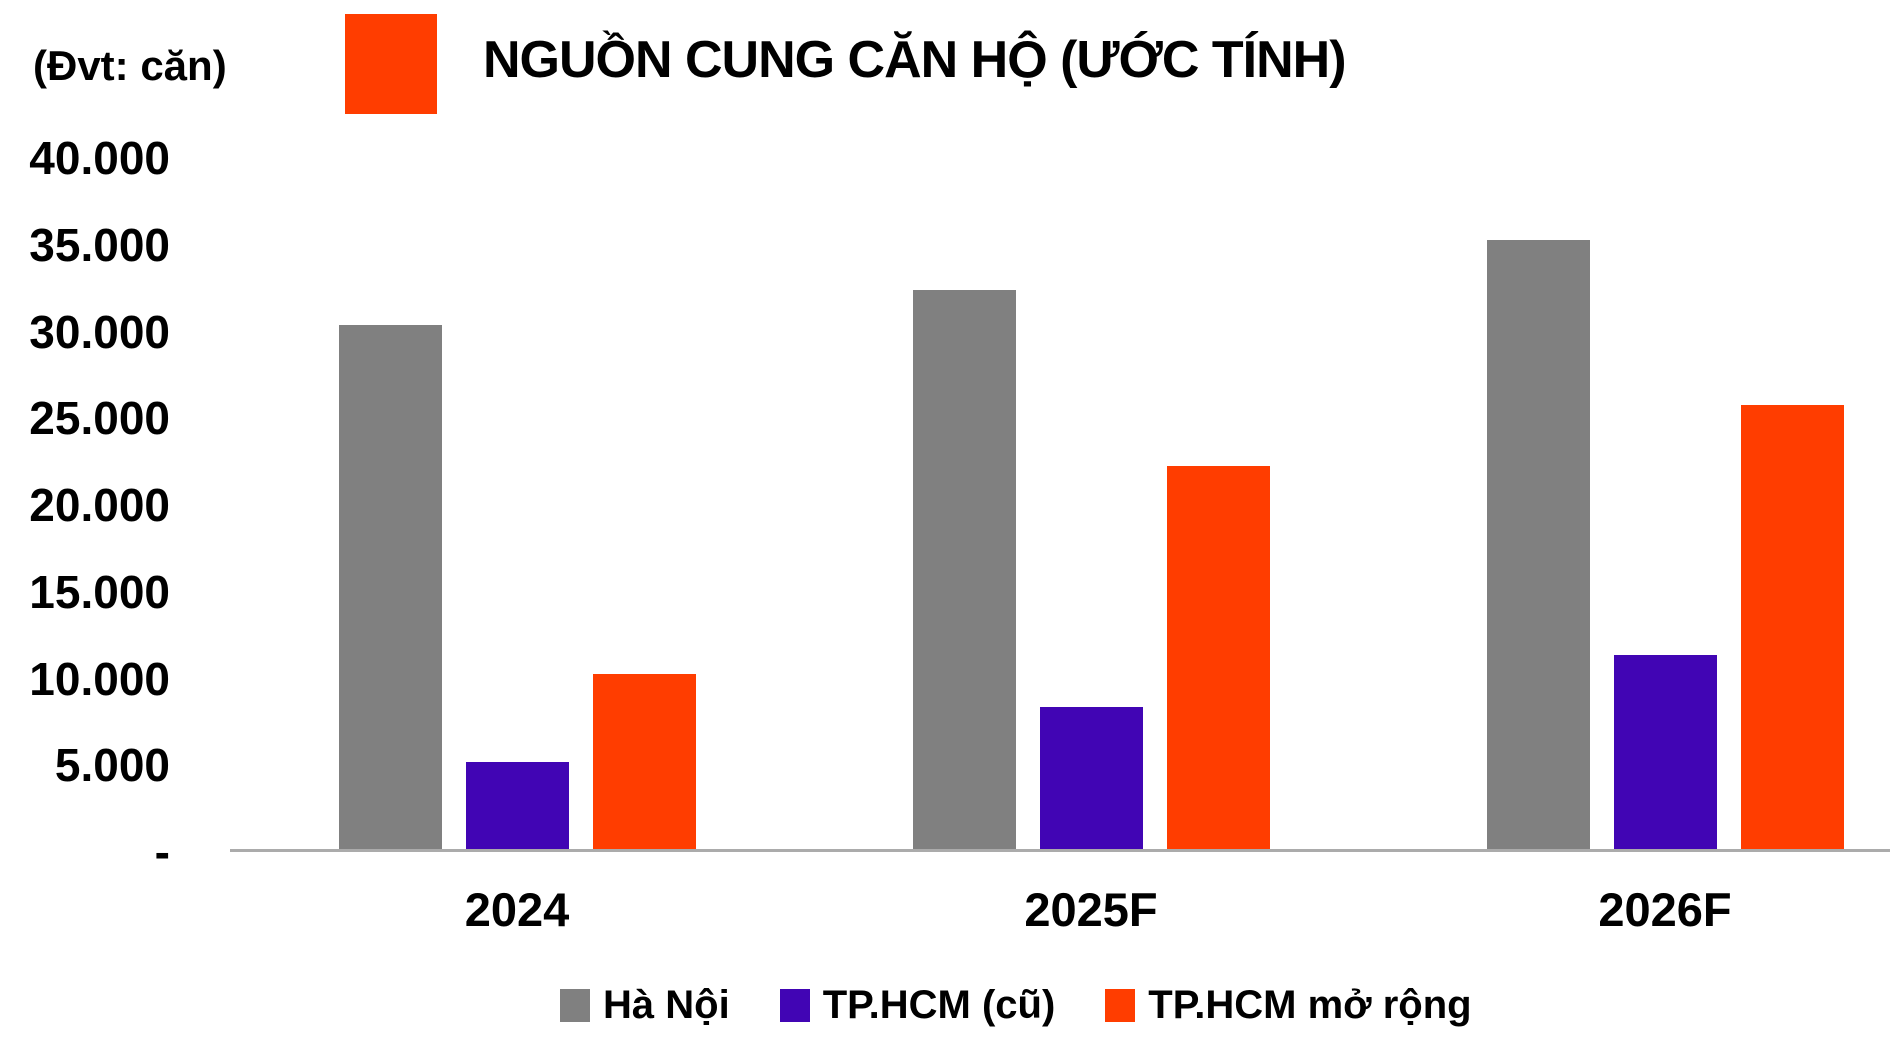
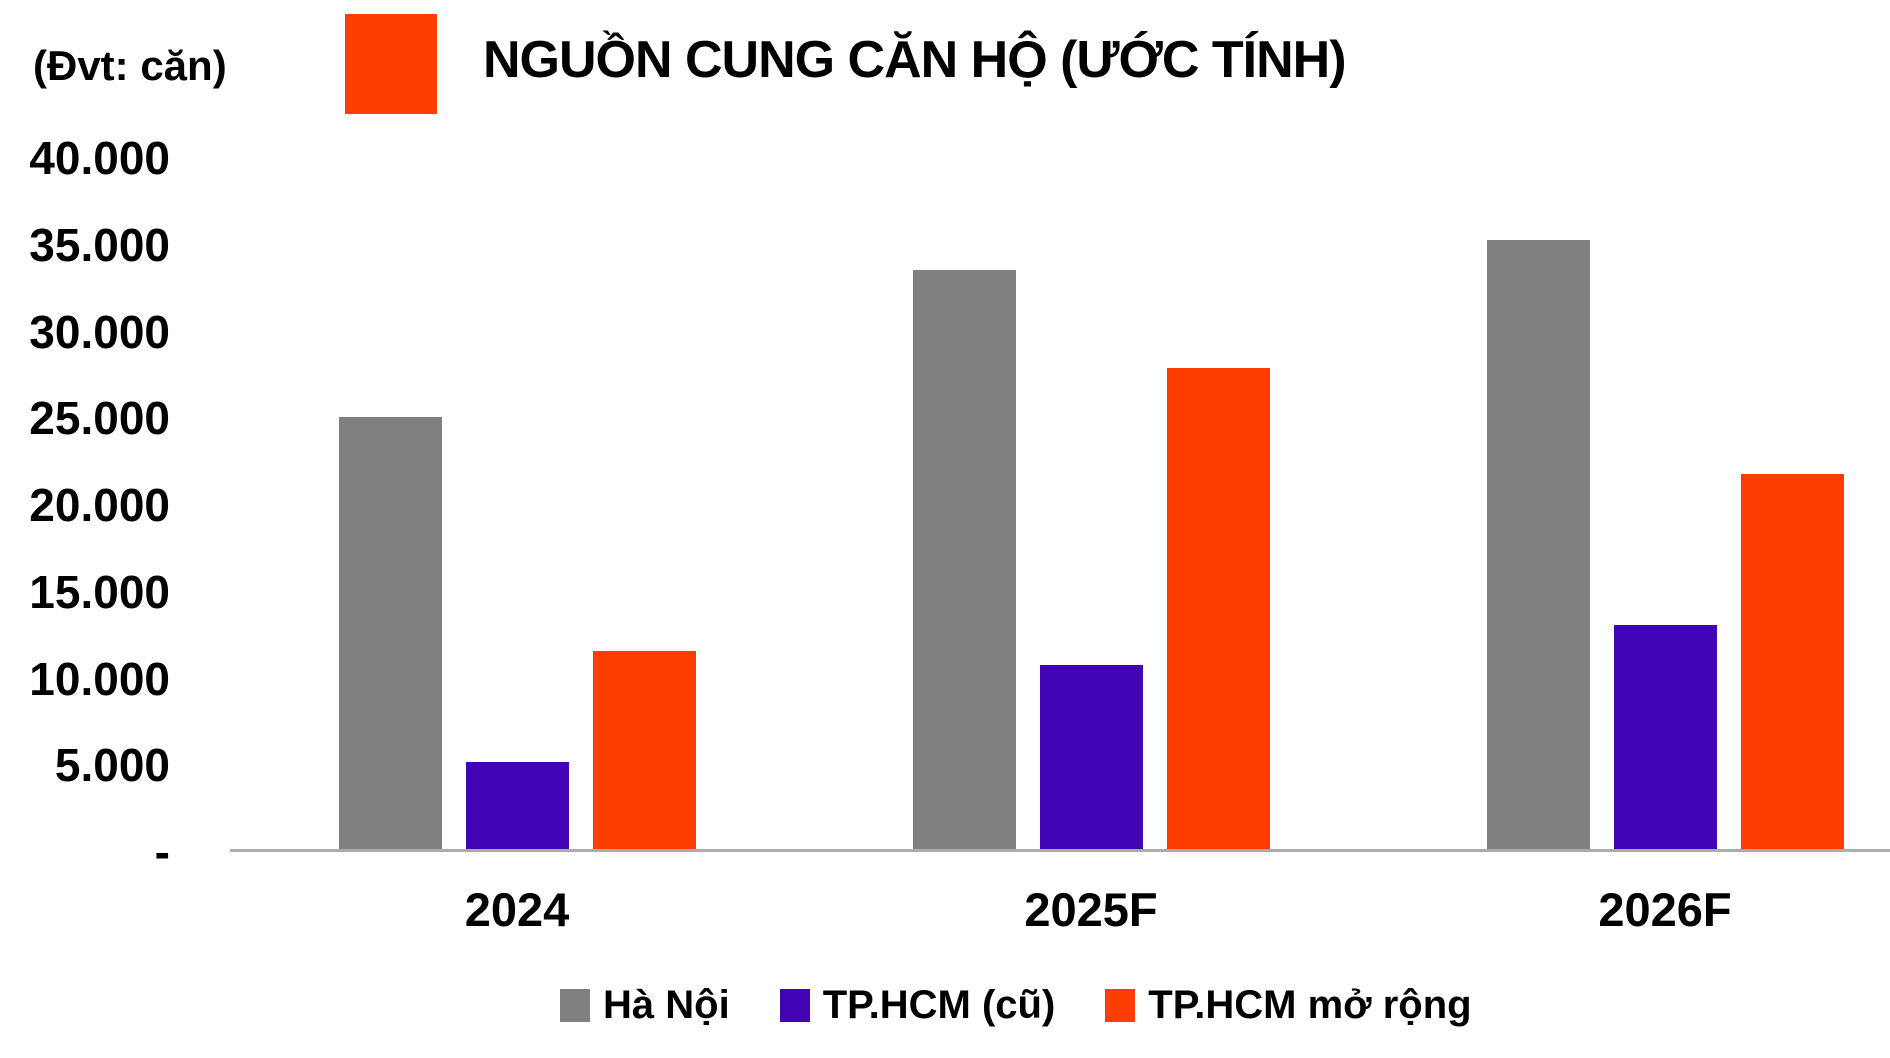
Hà Nội/2024: 30200 -> 24900
TP.HCM mở rộng/2024: 10100 -> 11400
Hà Nội/2025F: 32200 -> 33400
TP.HCM (cũ)/2025F: 8200 -> 10600
TP.HCM mở rộng/2025F: 22100 -> 27700
TP.HCM (cũ)/2026F: 11200 -> 12900
TP.HCM mở rộng/2026F: 25600 -> 21600
